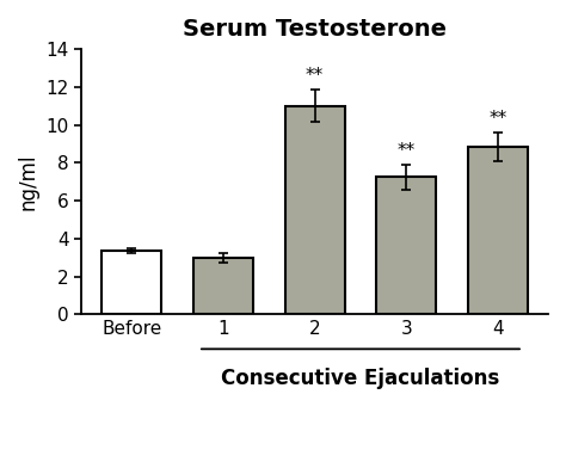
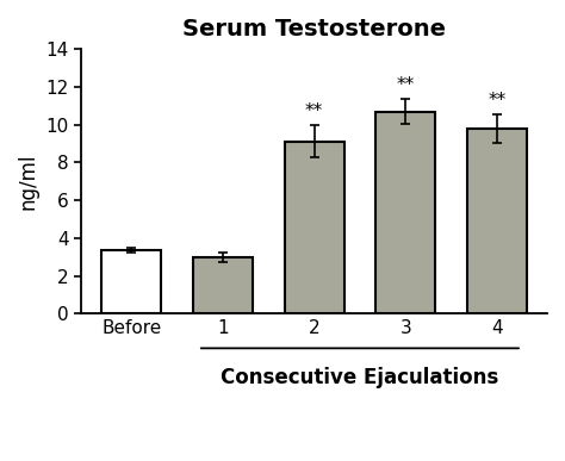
2: 11.0 -> 9.1
3: 7.2 -> 10.7
4: 8.8 -> 9.8
